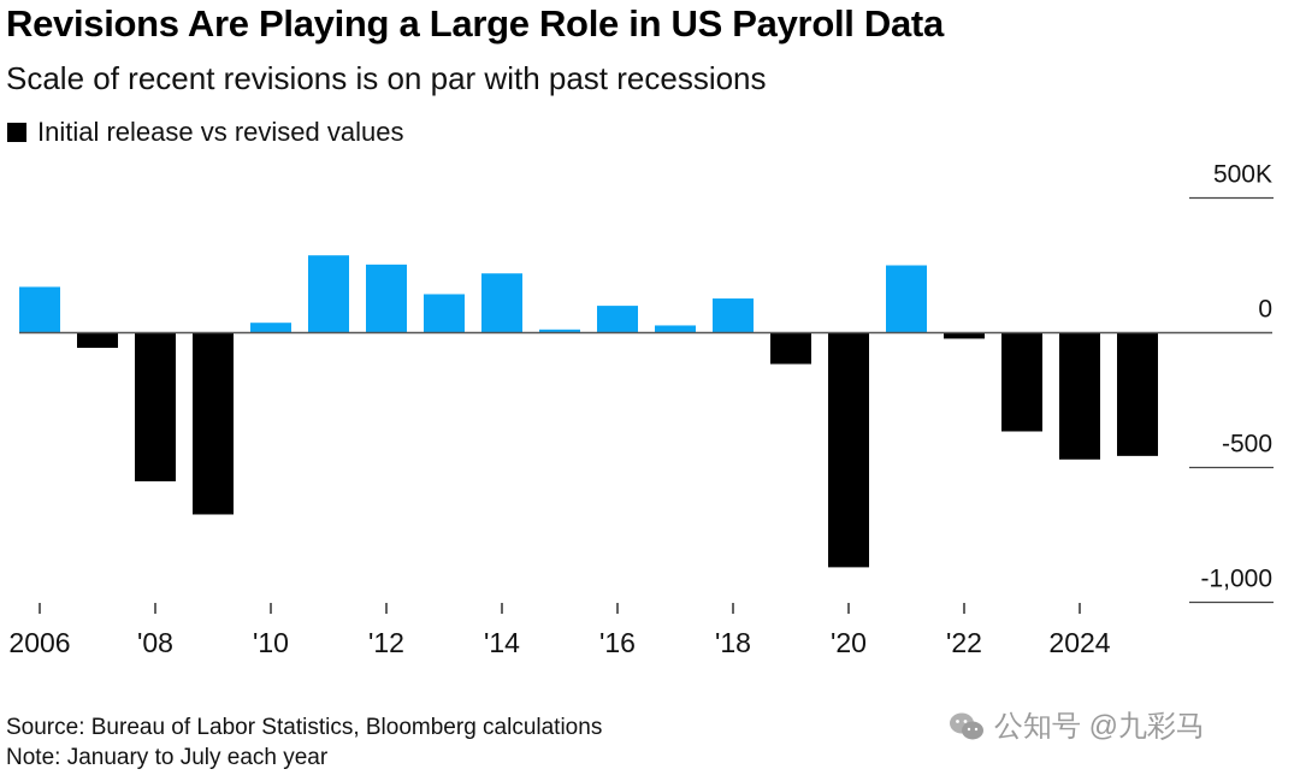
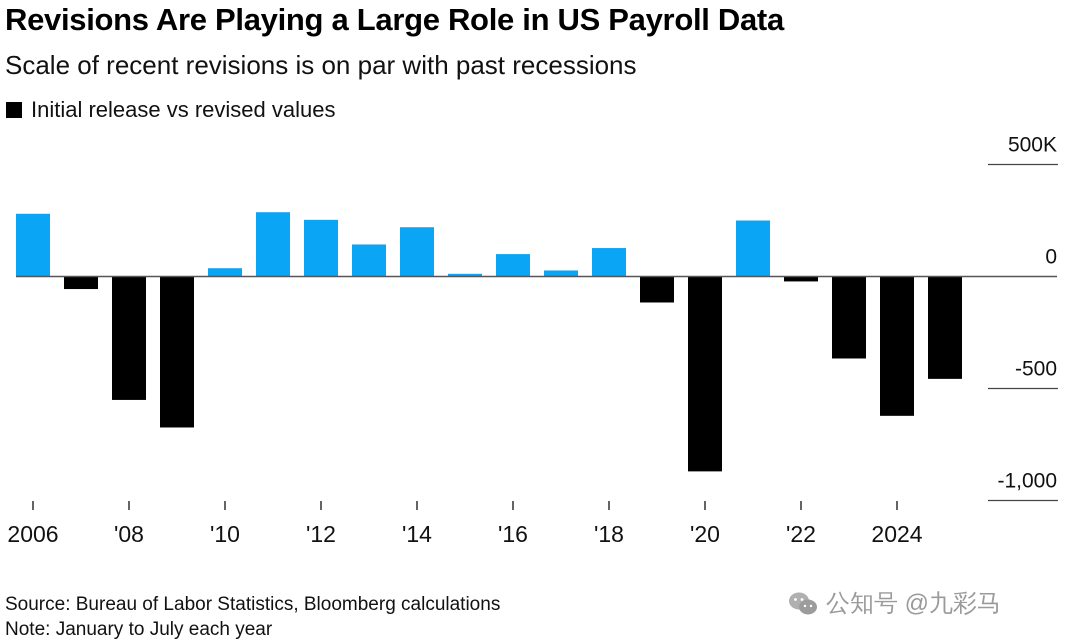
2006: 170K -> 280K
2024: -470K -> -620K
